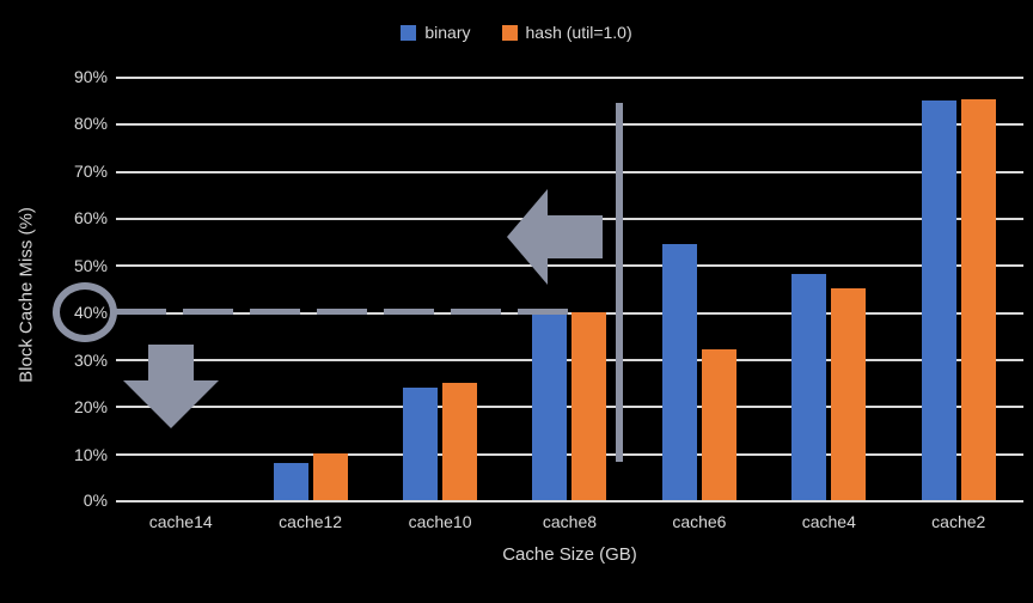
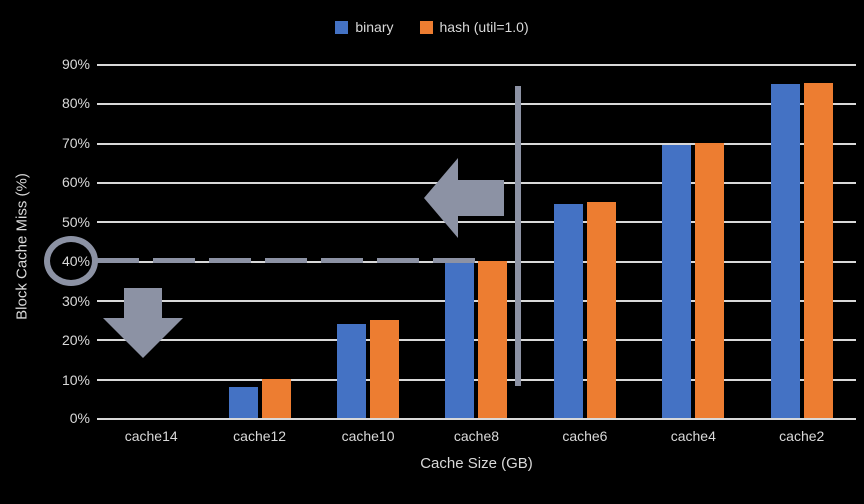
hash (util=1.0)/cache6: 32% -> 55%
binary/cache4: 48% -> 70%
hash (util=1.0)/cache4: 45% -> 70%
